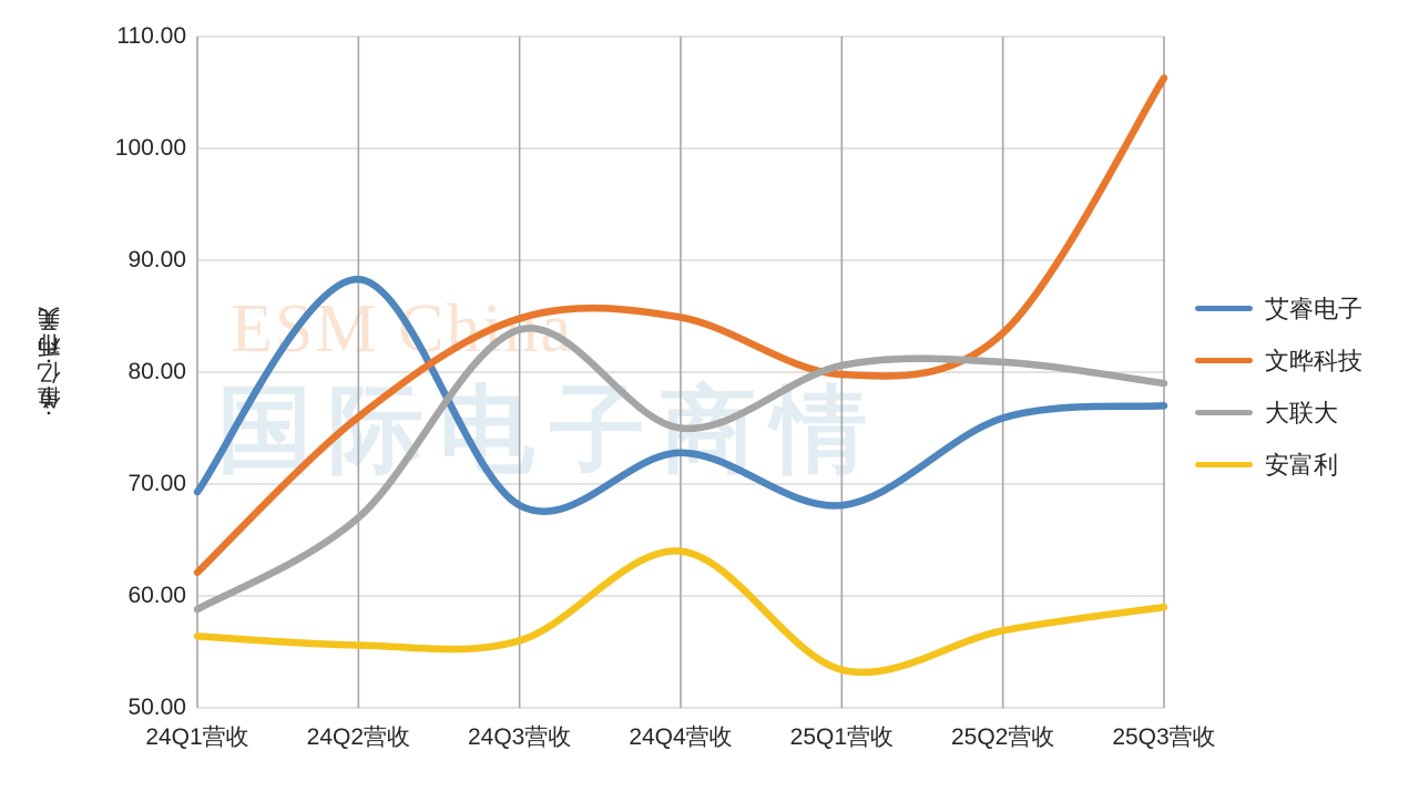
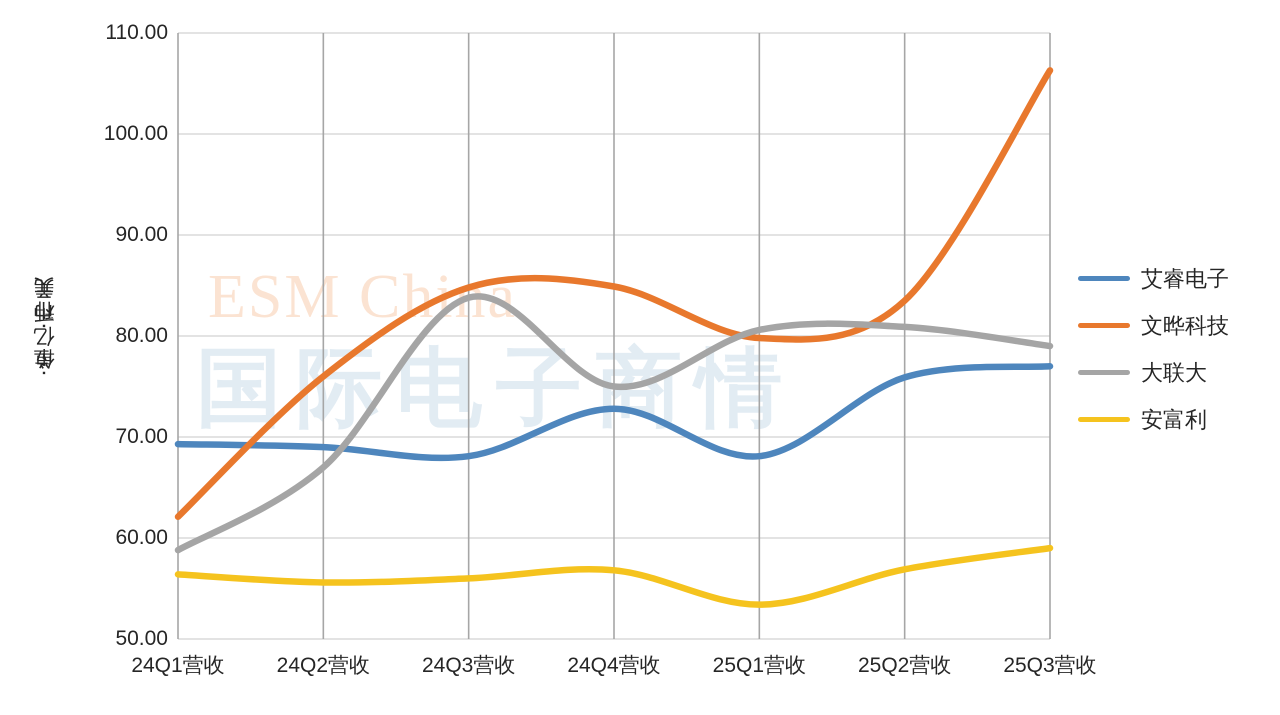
艾睿电子/24Q2营收: 88.3 -> 69.0
安富利/24Q4营收: 64.0 -> 56.8
